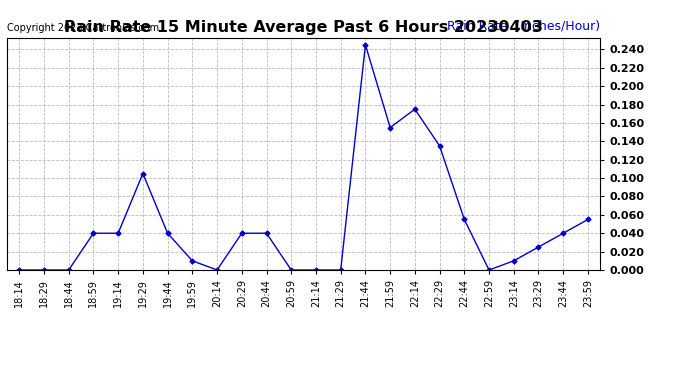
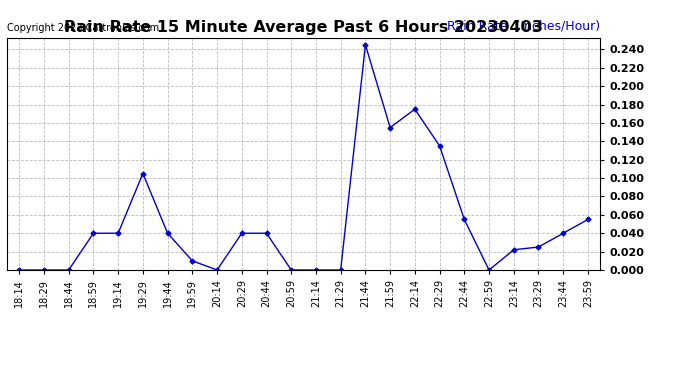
23:14: 0.010 -> 0.022
